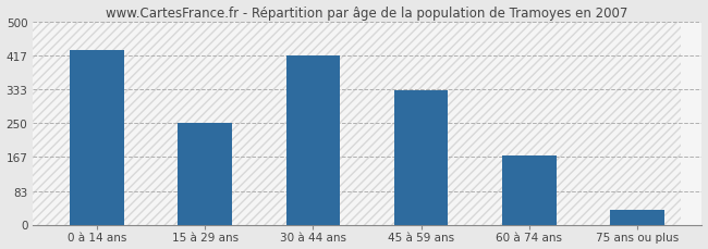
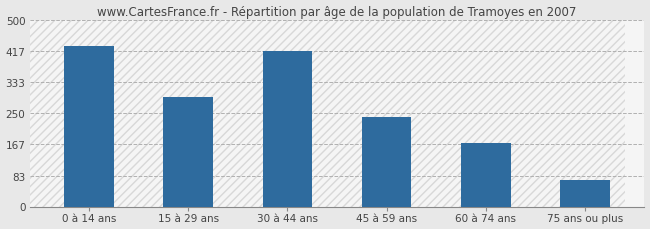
15 à 29 ans: 250 -> 295
45 à 59 ans: 330 -> 240
75 ans ou plus: 35 -> 70
